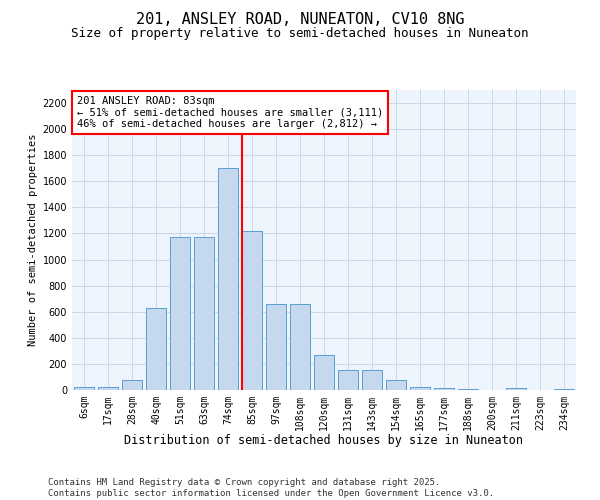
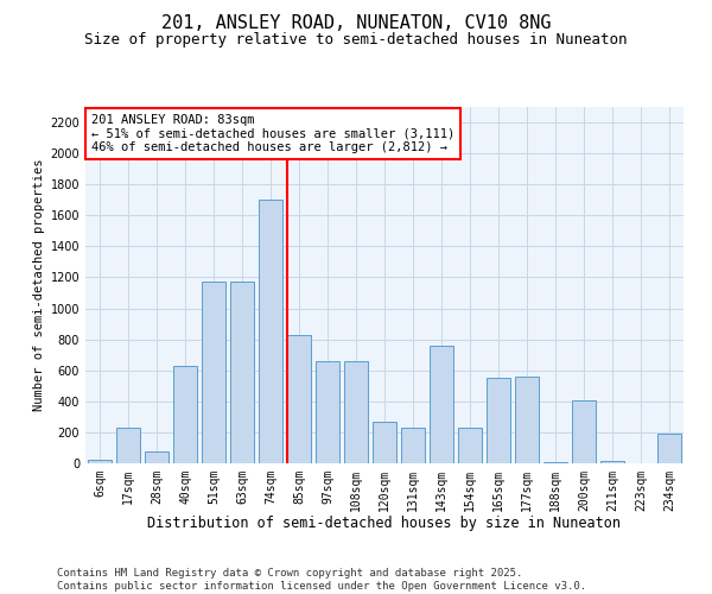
17sqm: 20 -> 230
85sqm: 1220 -> 830
131sqm: 160 -> 230
143sqm: 160 -> 760
154sqm: 80 -> 230
165sqm: 20 -> 550
177sqm: 20 -> 560
200sqm: 0 -> 410
234sqm: 0 -> 190
